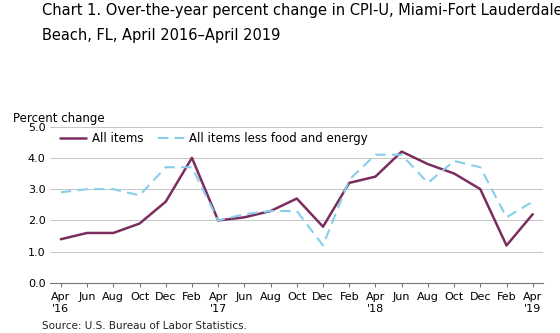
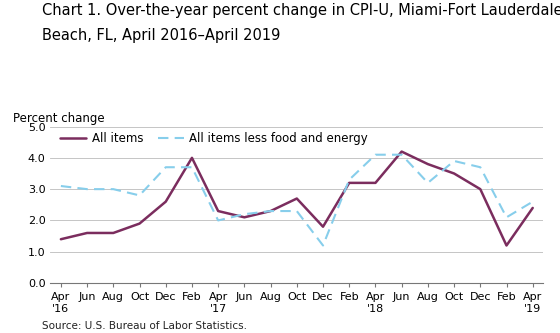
All items less food and energy/Apr '16: 2.9 -> 3.1
All items/Apr '17: 2.0 -> 2.3
All items/Apr '18: 3.4 -> 3.2
All items/Apr '19: 2.2 -> 2.4
